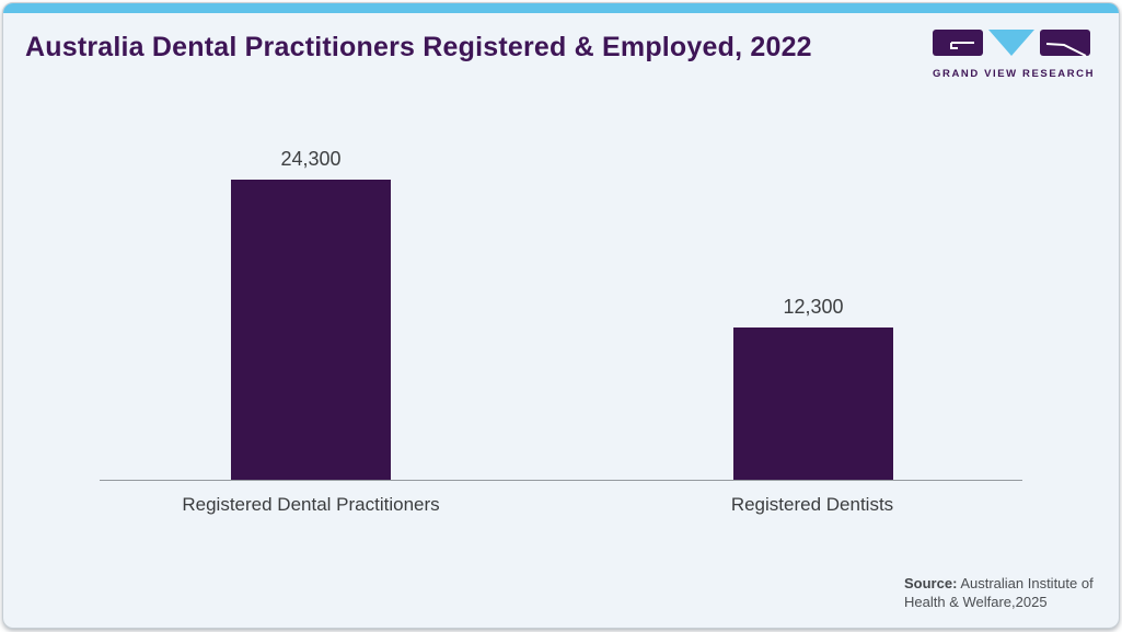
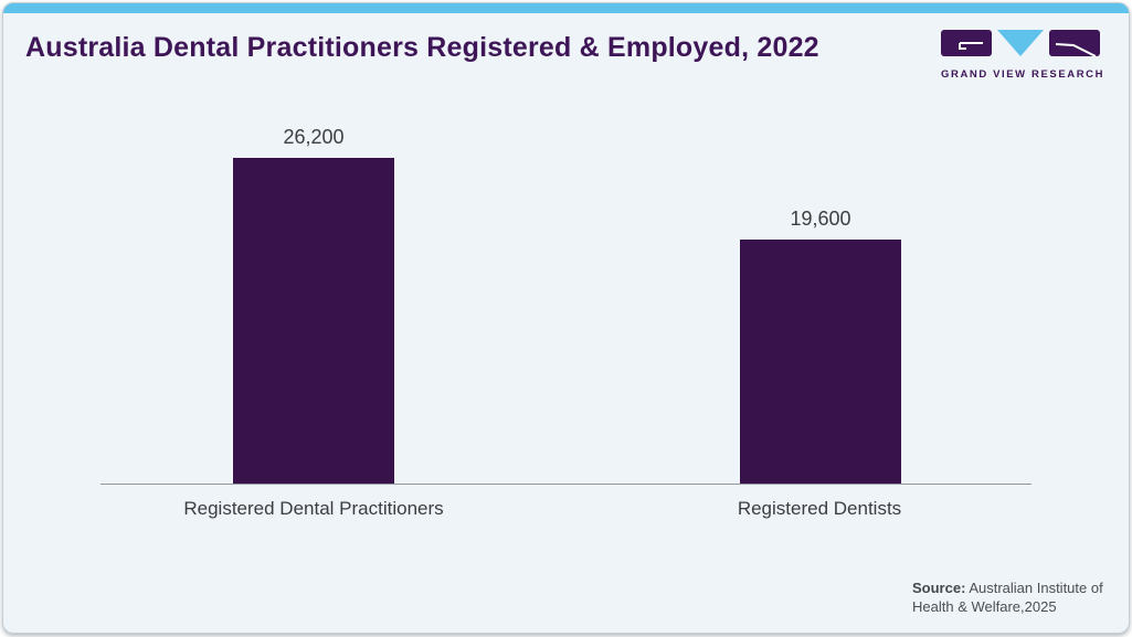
Registered Dental Practitioners: 24,300 -> 26,200
Registered Dentists: 12,300 -> 19,600
